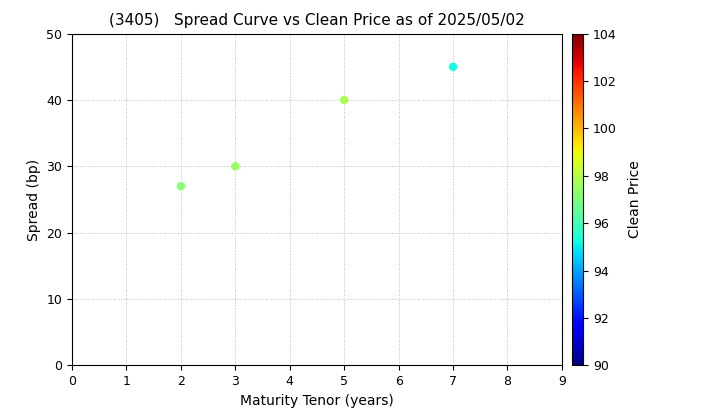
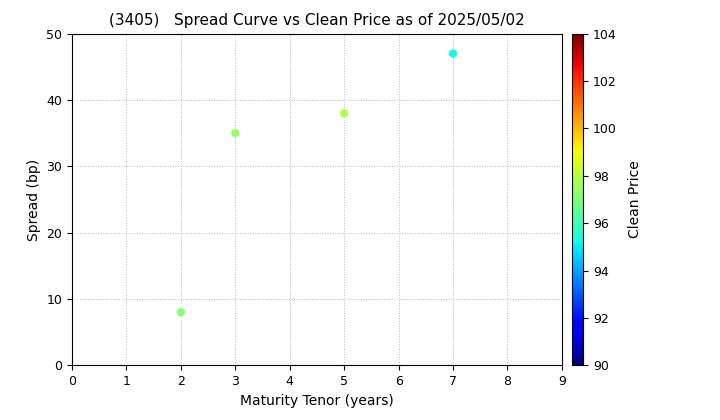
2: 27 -> 8
3: 30 -> 35
5: 40 -> 38
7: 45 -> 47
